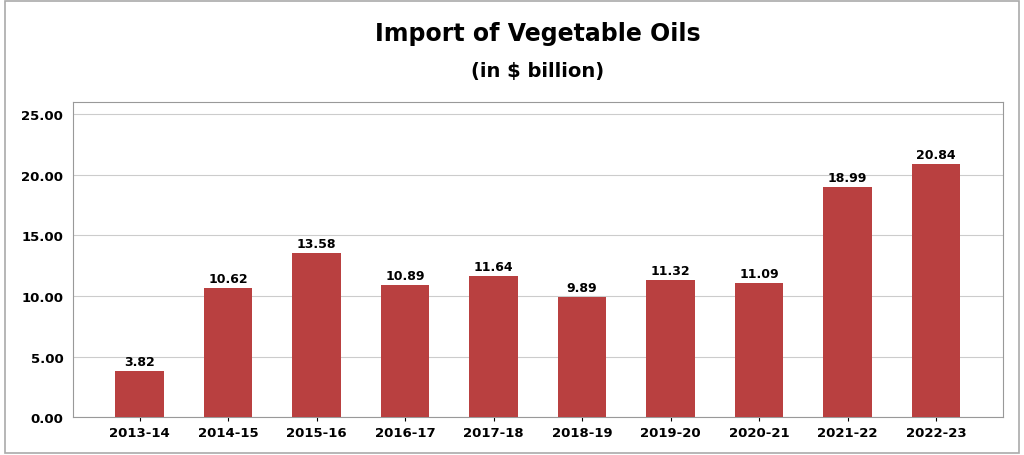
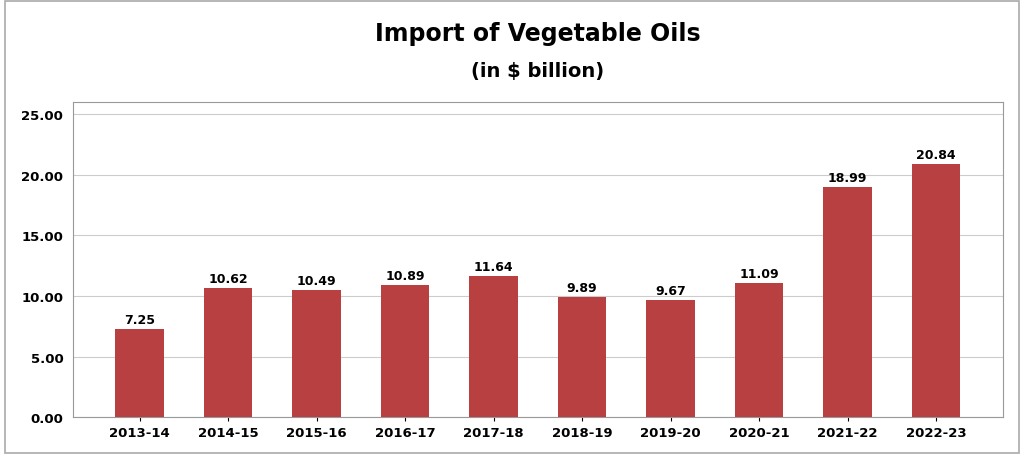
2013-14: 3.82 -> 7.25
2015-16: 13.58 -> 10.49
2019-20: 11.32 -> 9.67
